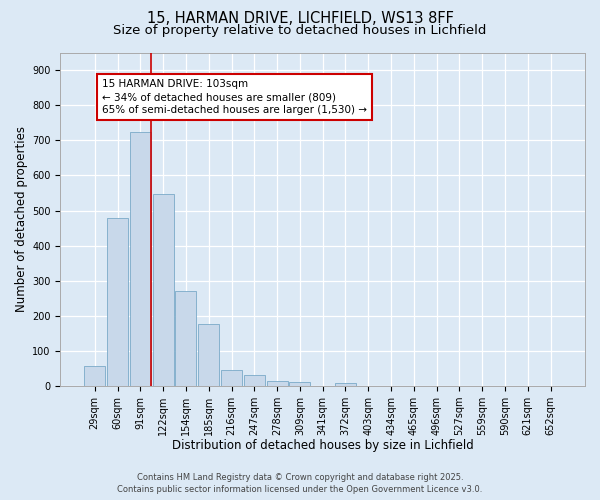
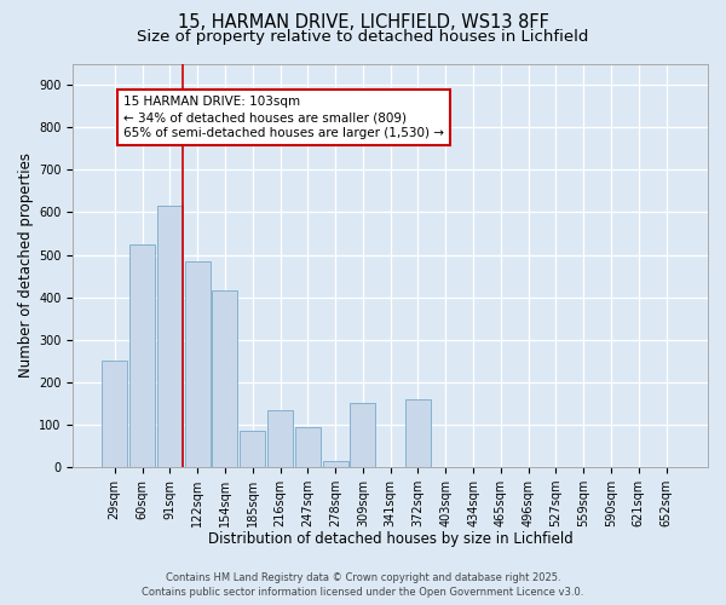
29sqm: 58 -> 250
60sqm: 480 -> 525
91sqm: 725 -> 615
122sqm: 548 -> 485
154sqm: 270 -> 415
185sqm: 178 -> 85
216sqm: 46 -> 135
247sqm: 33 -> 95
309sqm: 12 -> 150
372sqm: 8 -> 160
